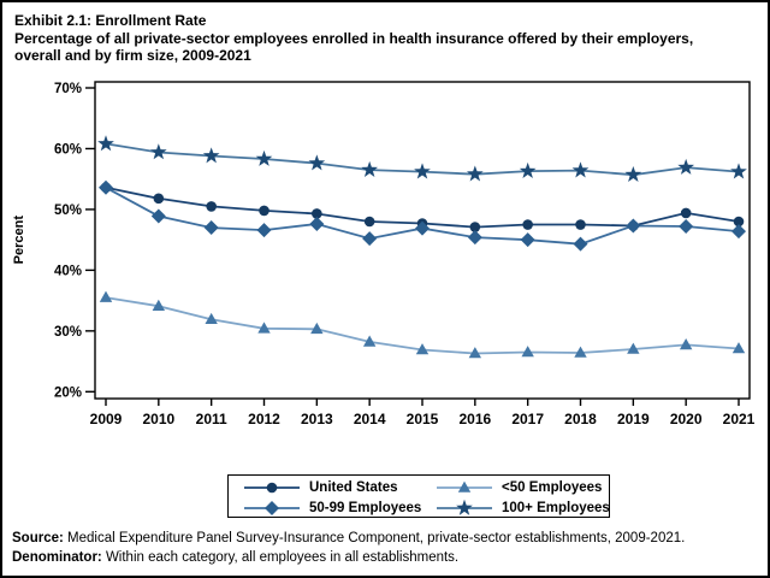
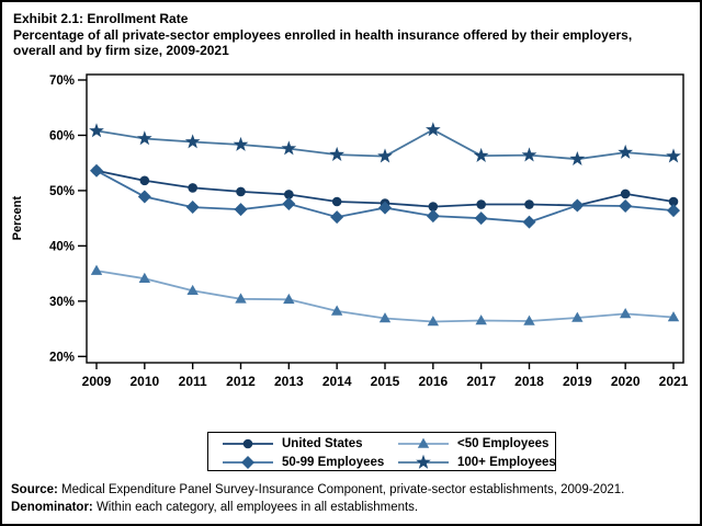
100+ Employees/2016: 56% -> 61%
